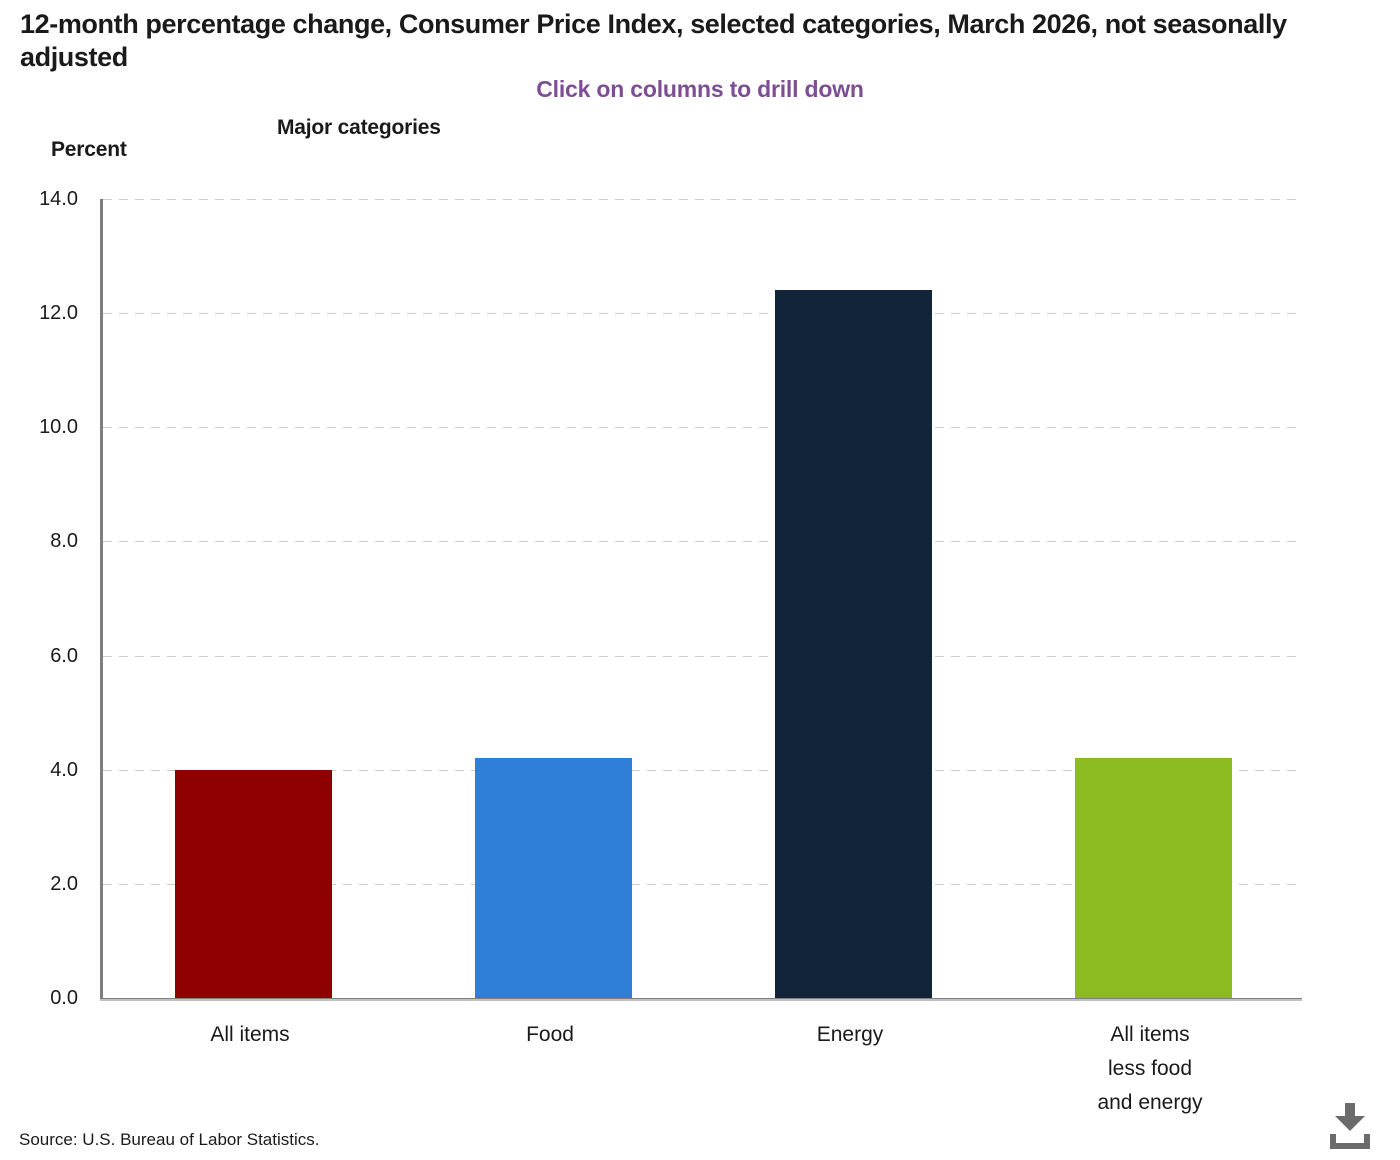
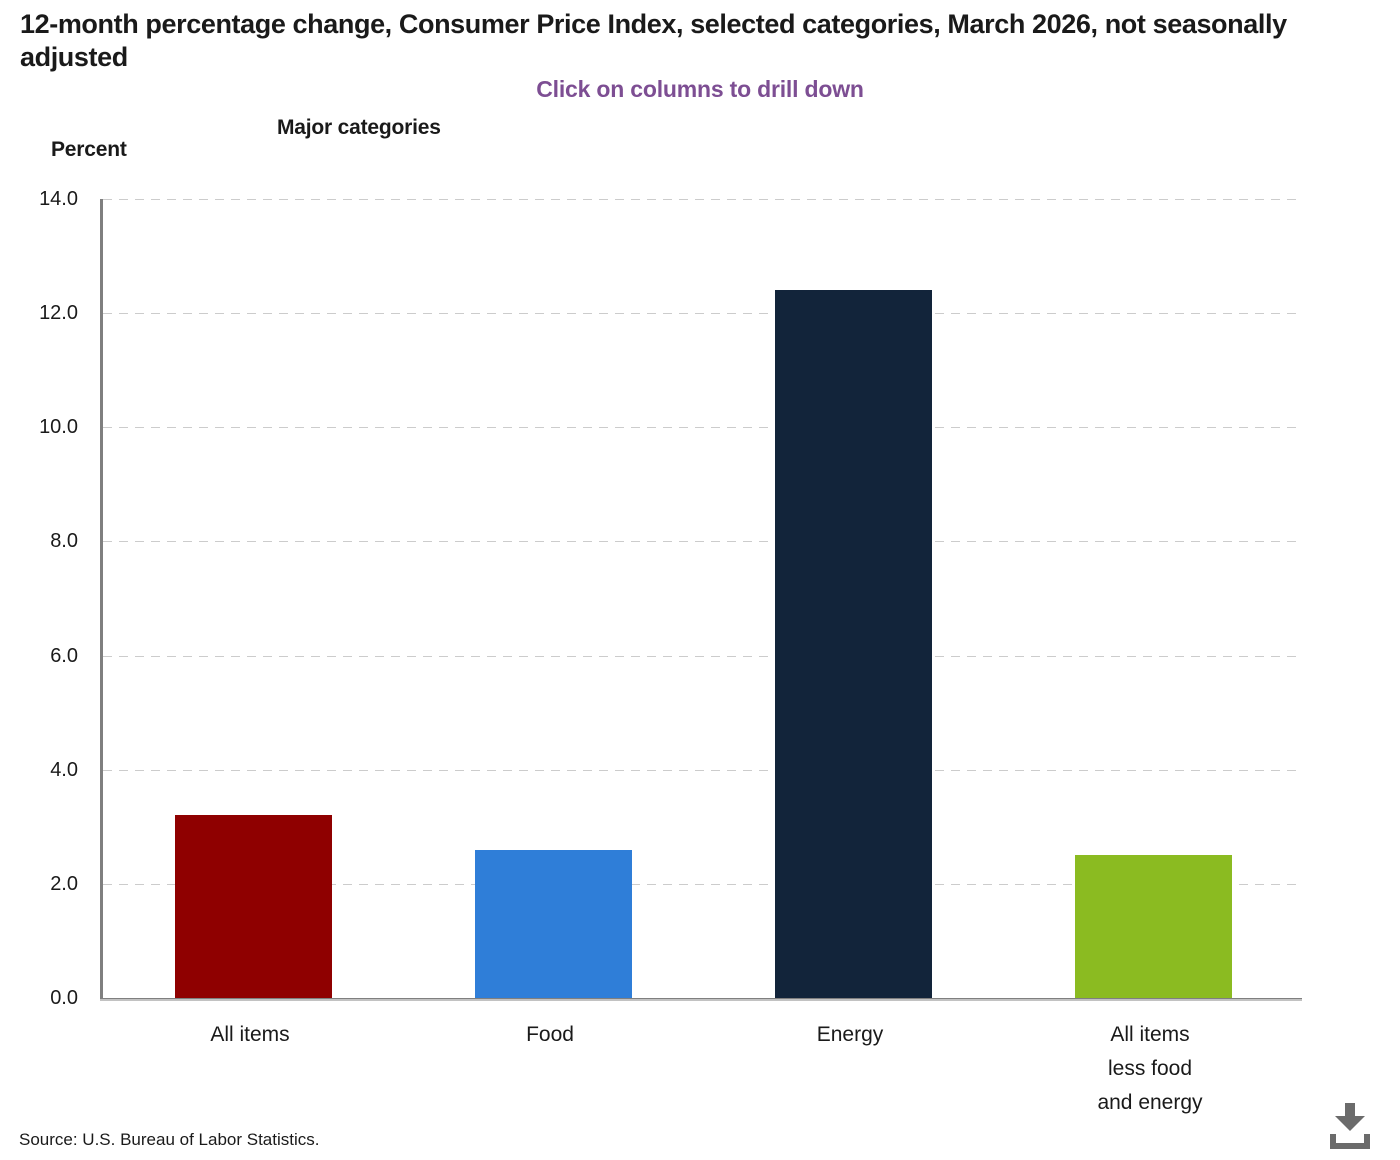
All items: 4.0 -> 3.2
Food: 4.2 -> 2.6
All items less food and energy: 4.2 -> 2.5
